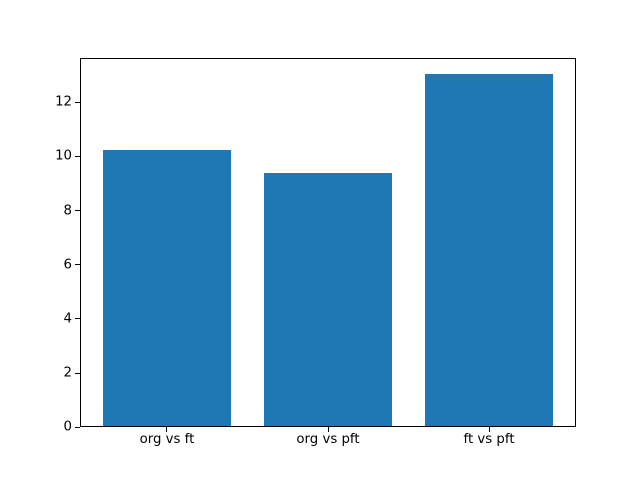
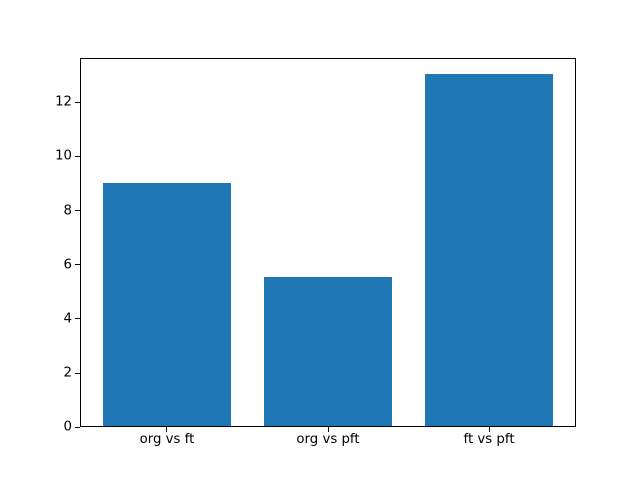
org vs ft: 10.2 -> 9.0
org vs pft: 9.3 -> 5.5
